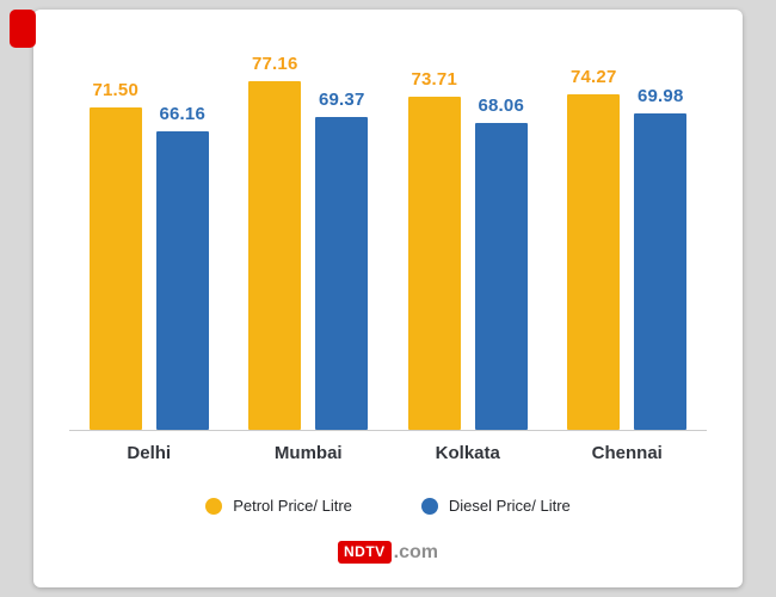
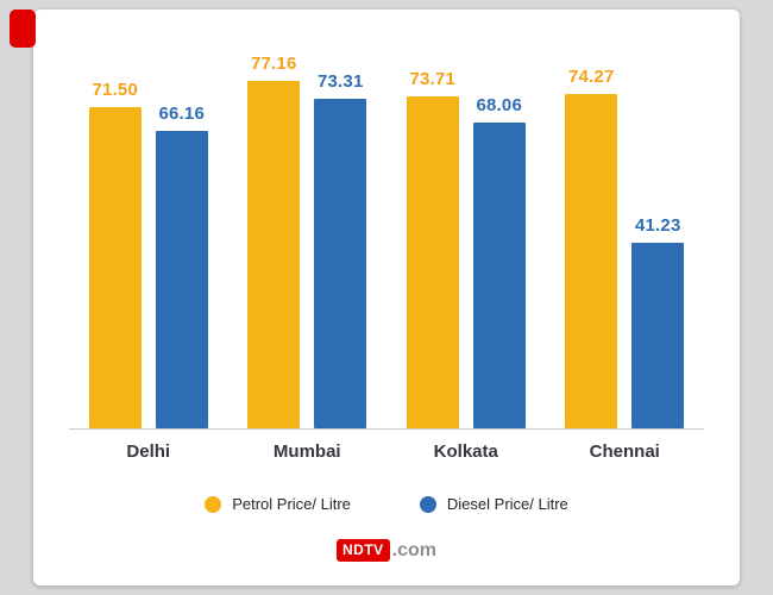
Diesel Price/ Litre/Mumbai: 69.37 -> 73.31
Diesel Price/ Litre/Chennai: 69.98 -> 41.23
